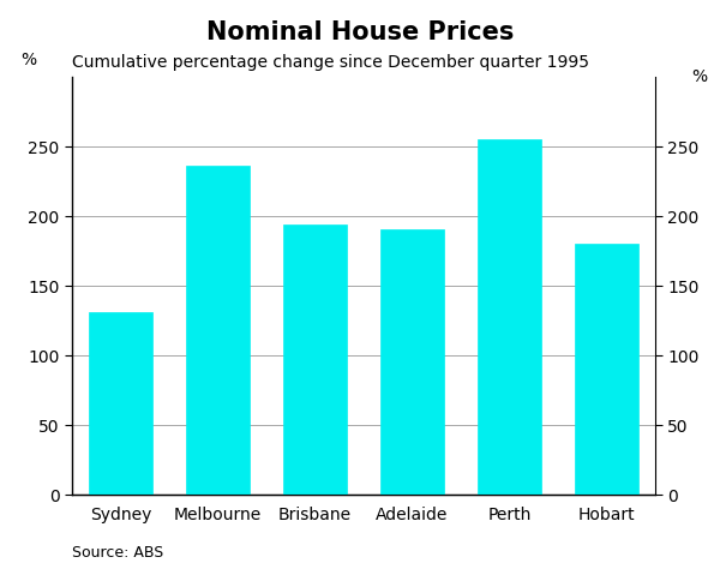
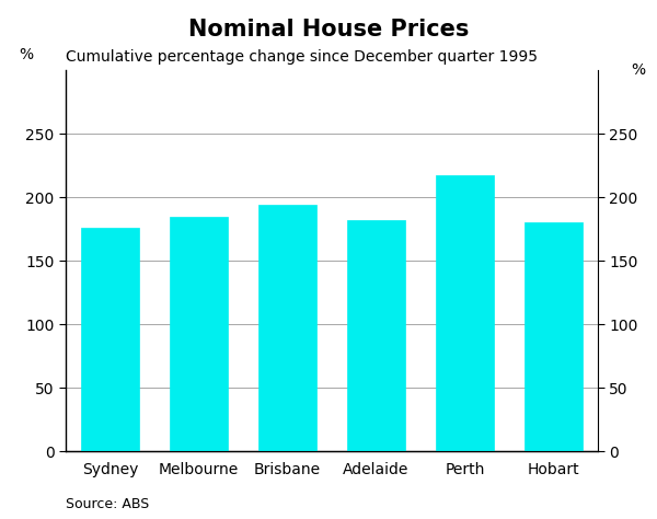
Sydney: 131 -> 176
Melbourne: 236 -> 185
Adelaide: 191 -> 182
Perth: 255 -> 217
